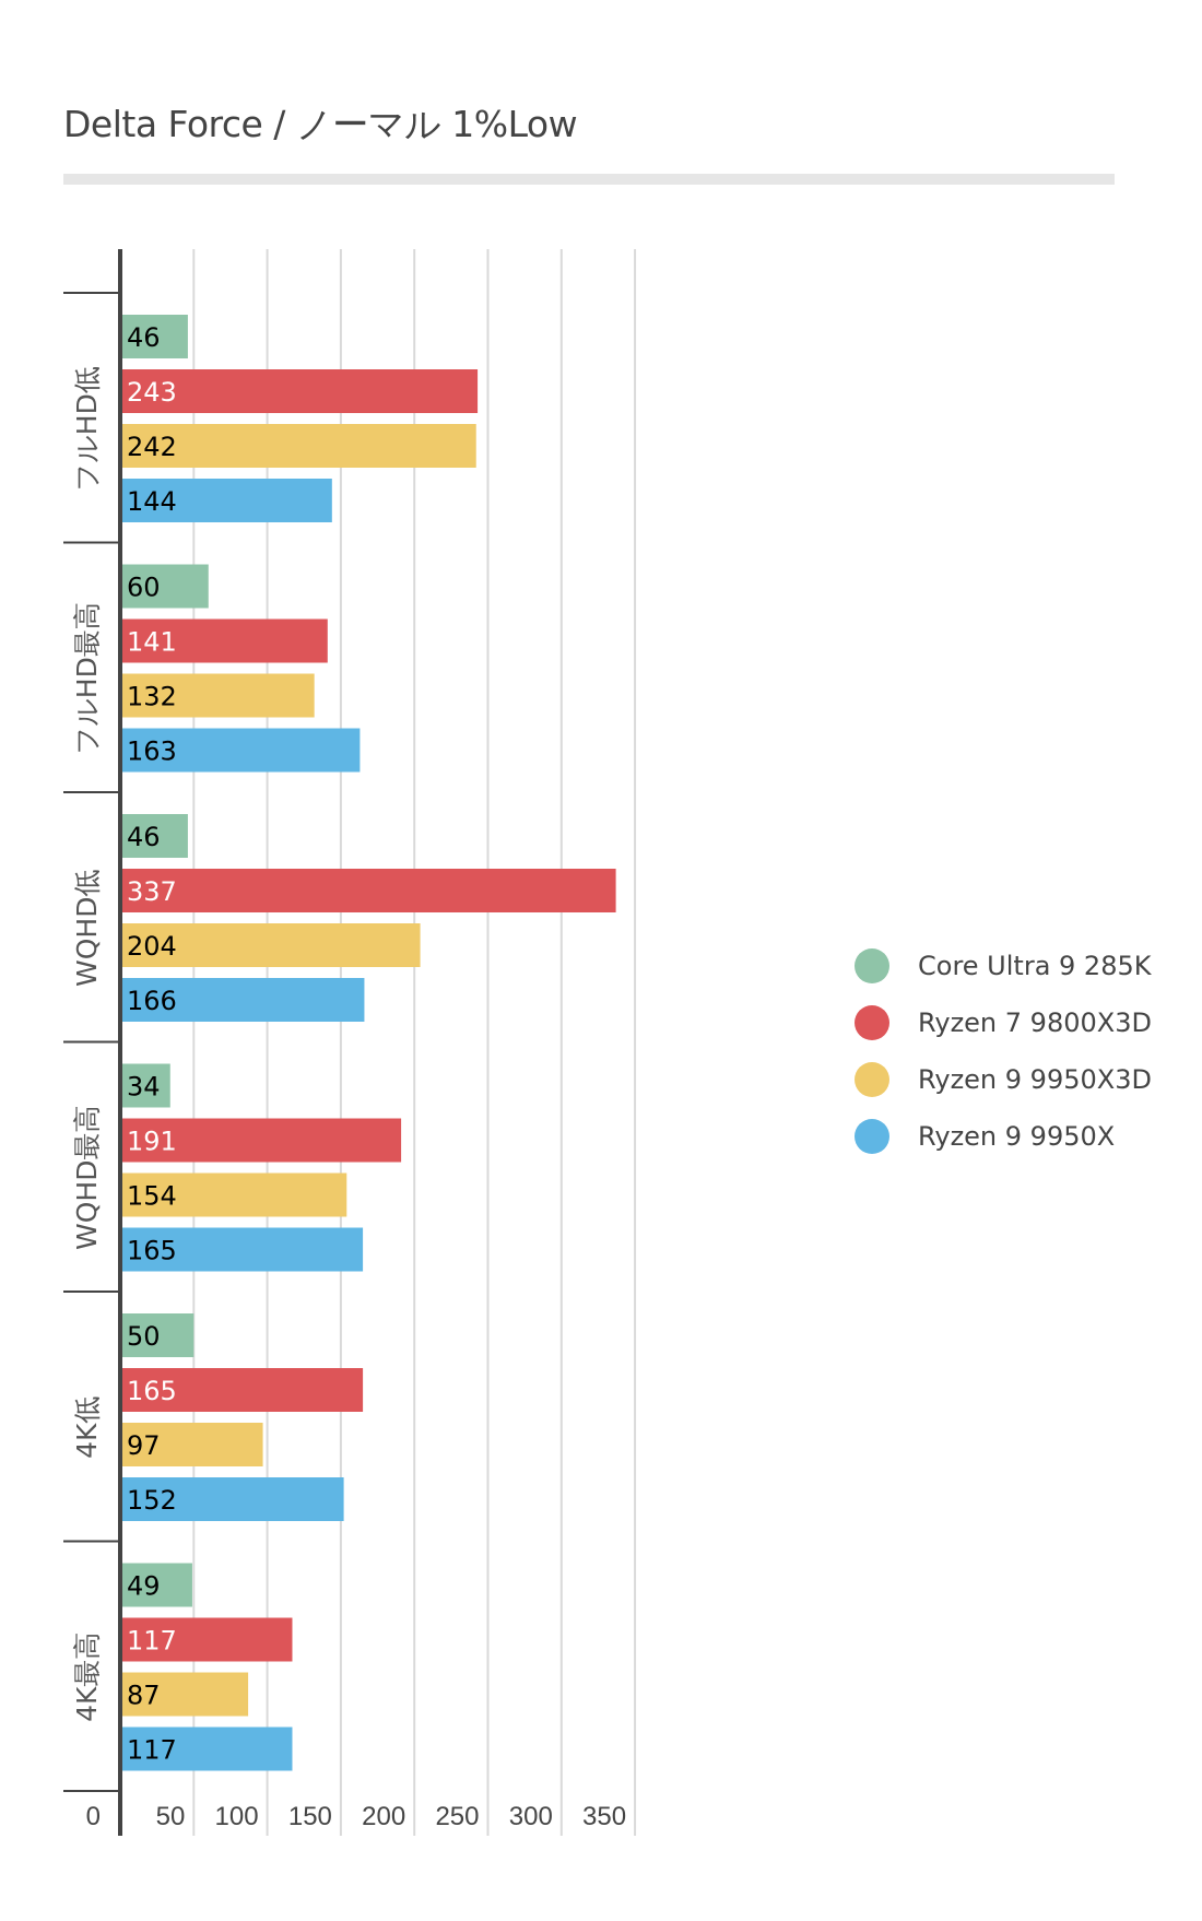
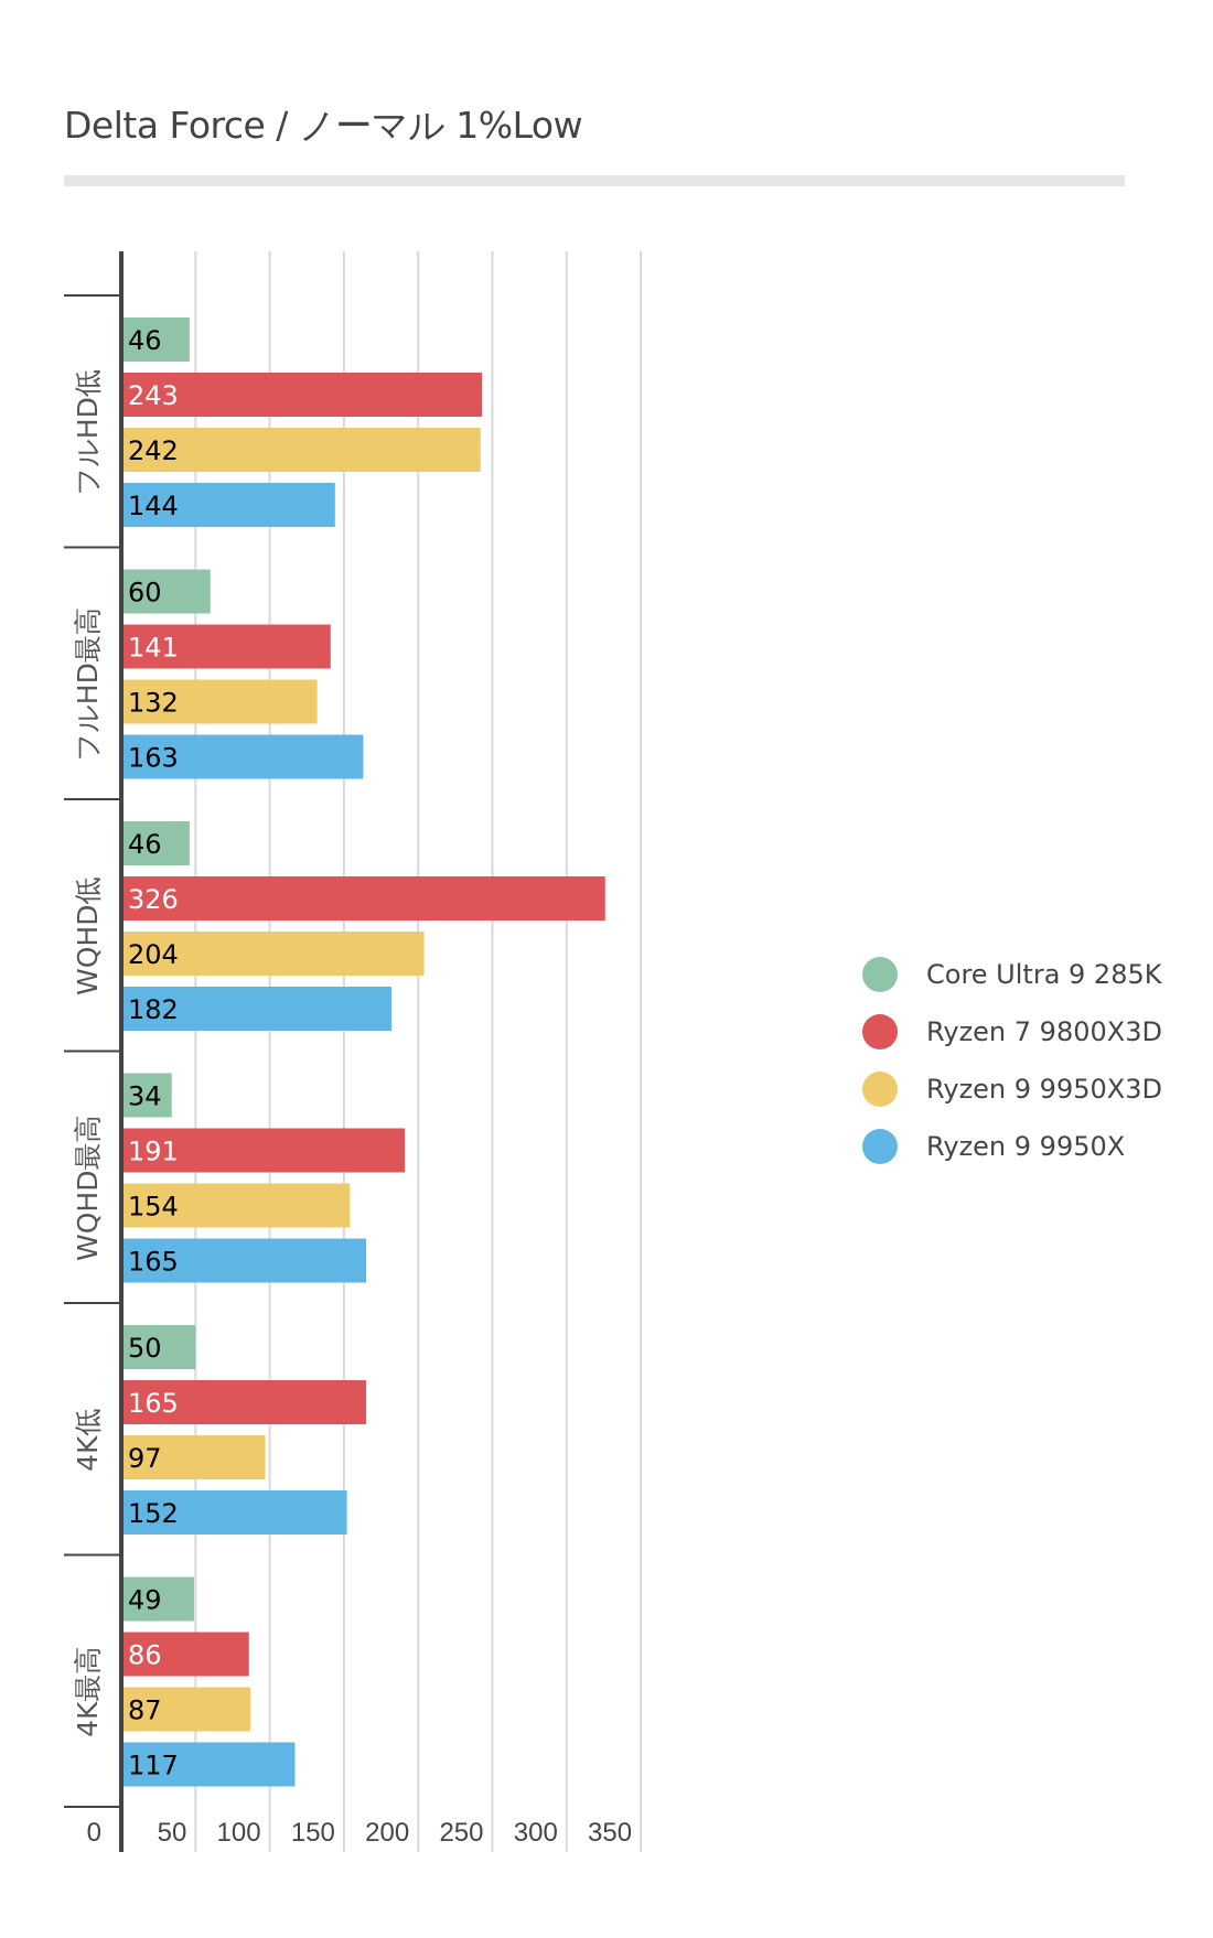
Ryzen 7 9800X3D/WQHD低: 337 -> 326
Ryzen 9 9950X/WQHD低: 166 -> 182
Ryzen 7 9800X3D/4K最高: 117 -> 86
